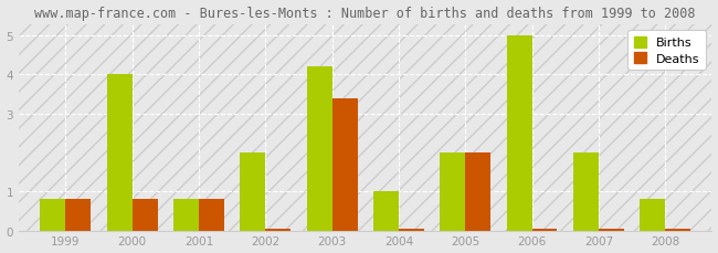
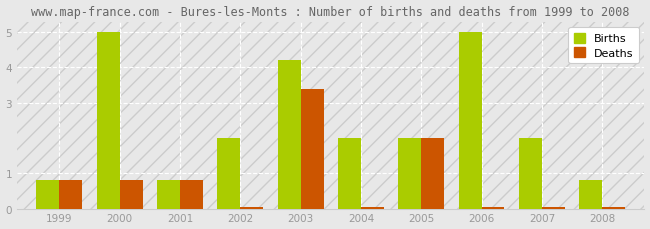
Births/2000: 4.0 -> 5.0
Births/2004: 1.0 -> 2.0
